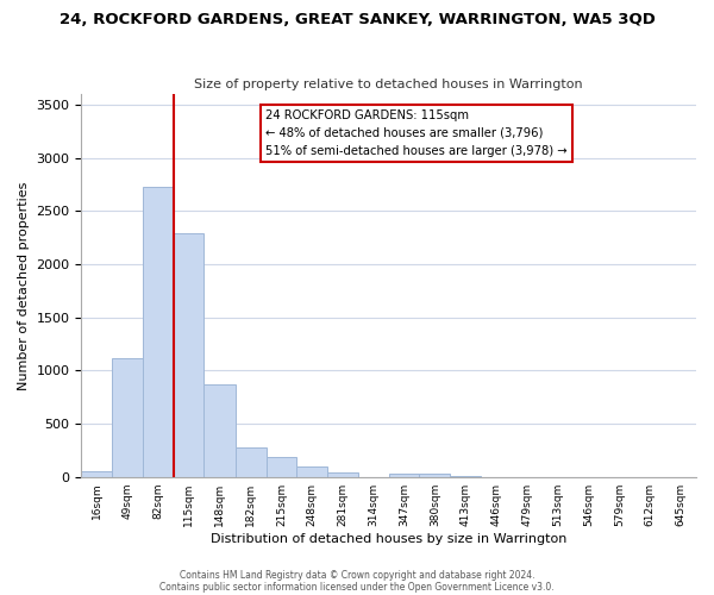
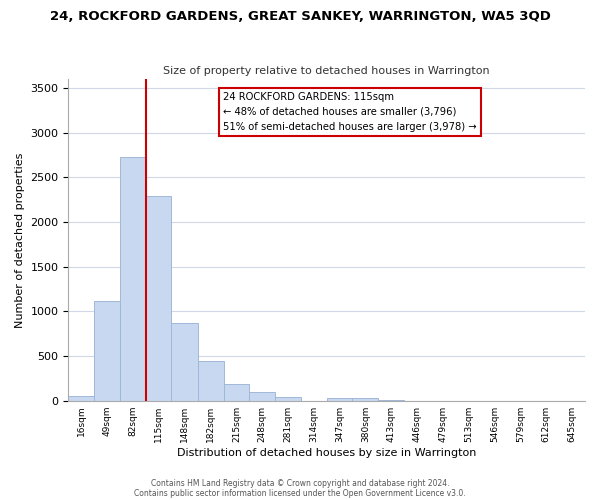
182sqm: 280 -> 440
